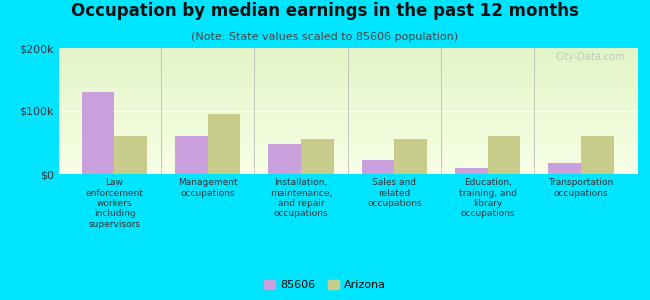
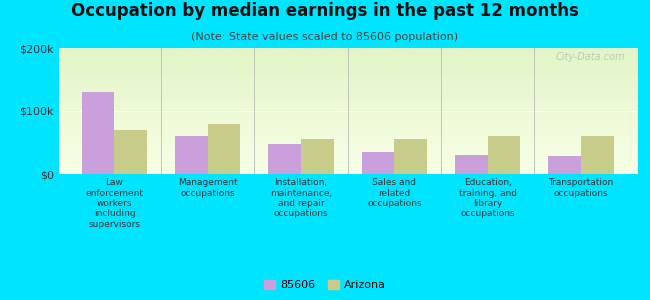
Arizona/Law enforcement workers including supervisors: $60k -> $70k
Arizona/Management occupations: $96k -> $80k
85606/Sales and related occupations: $22k -> $35k
85606/Education, training, and library occupations: $10k -> $30k
85606/Transportation occupations: $18k -> $28k
